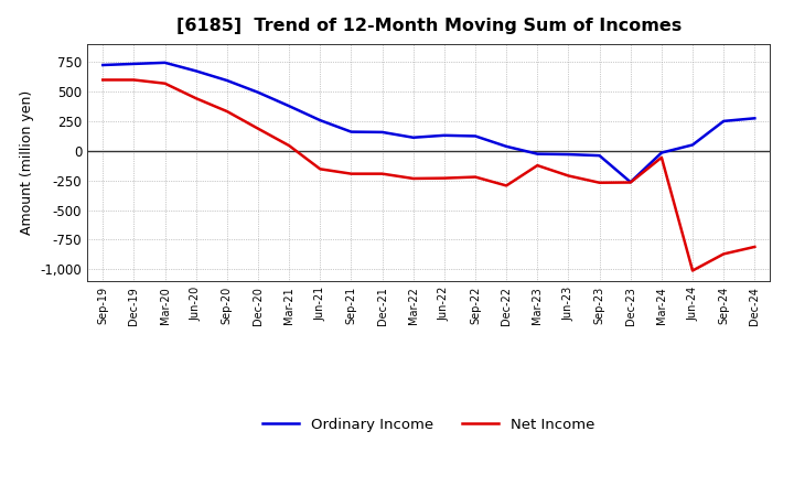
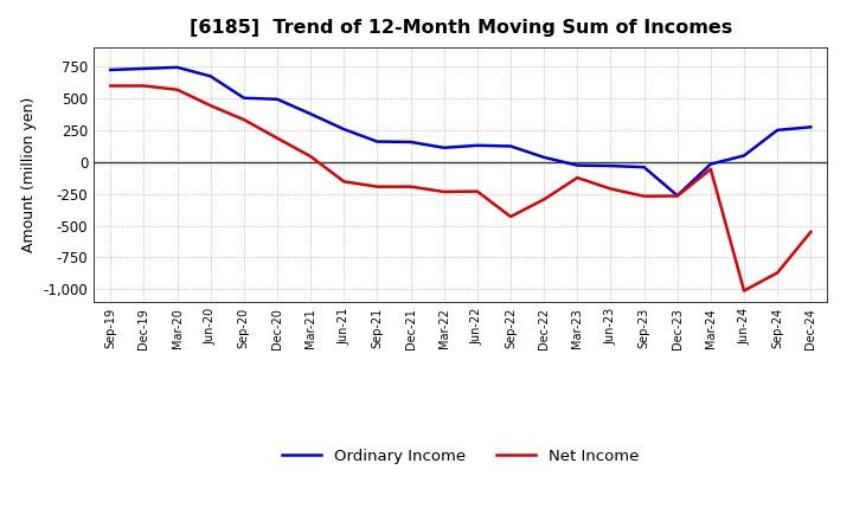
Ordinary Income/Sep-20: 590 -> 500
Net Income/Sep-22: -220 -> -430
Net Income/Dec-24: -810 -> -550
